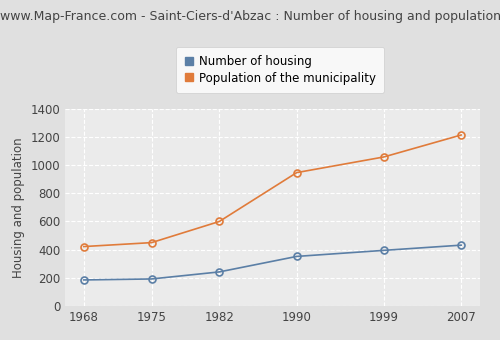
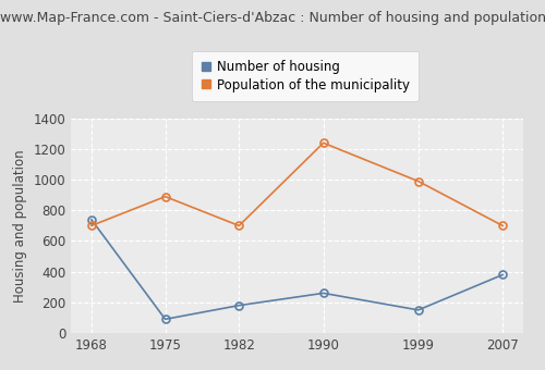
Number of housing/1968: 180 -> 740
Population of the municipality/1968: 420 -> 700
Number of housing/1975: 190 -> 90
Population of the municipality/1975: 450 -> 890
Number of housing/1982: 240 -> 180
Population of the municipality/1982: 600 -> 700
Number of housing/1990: 350 -> 260
Population of the municipality/1990: 950 -> 1240
Number of housing/1999: 400 -> 150
Population of the municipality/1999: 1060 -> 990
Number of housing/2007: 430 -> 380
Population of the municipality/2007: 1210 -> 700
